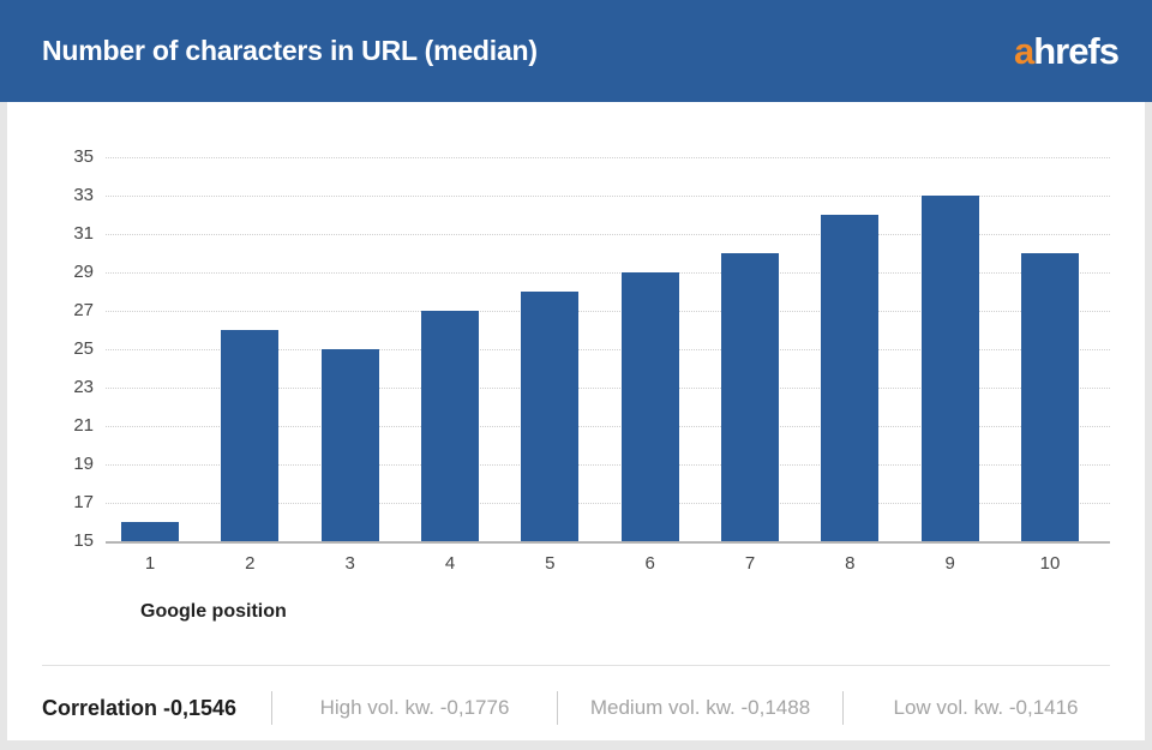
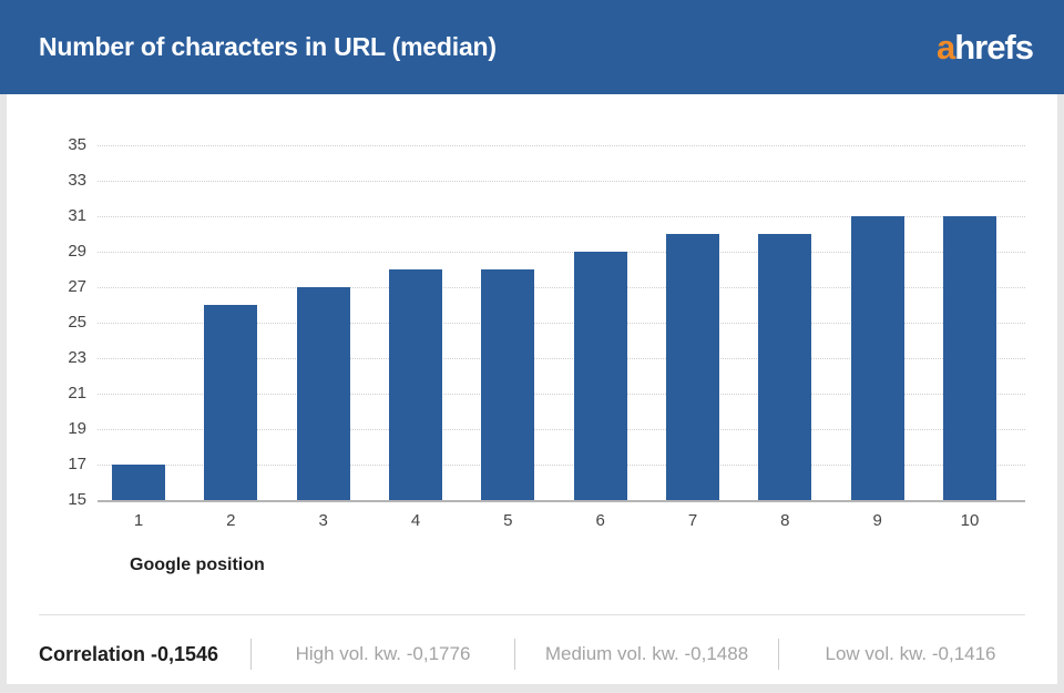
1: 16 -> 17
3: 25 -> 27
4: 27 -> 28
8: 32 -> 30
9: 33 -> 31
10: 30 -> 31
